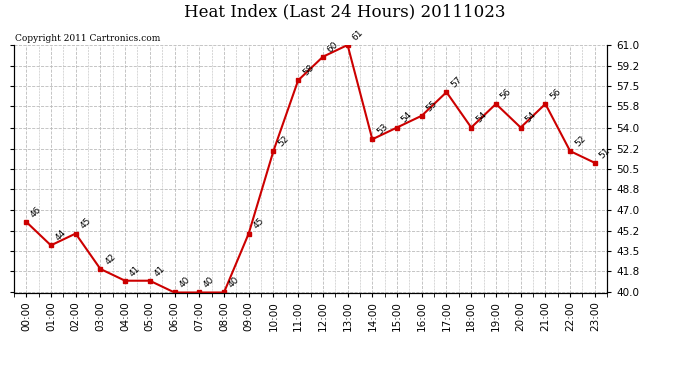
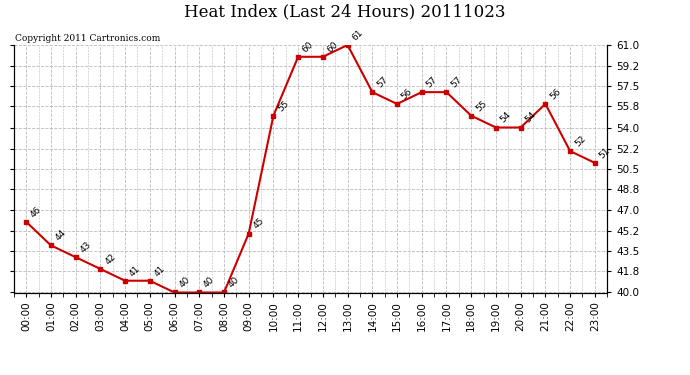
02:00: 45 -> 43
10:00: 52 -> 55
11:00: 58 -> 60
14:00: 53 -> 57
15:00: 54 -> 56
16:00: 55 -> 57
18:00: 54 -> 55
19:00: 56 -> 54
